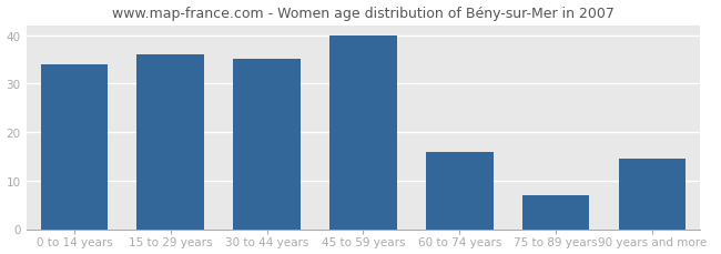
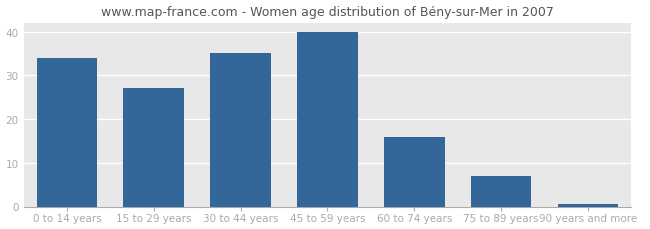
15 to 29 years: 36.0 -> 27.0
90 years and more: 14.5 -> 0.5
